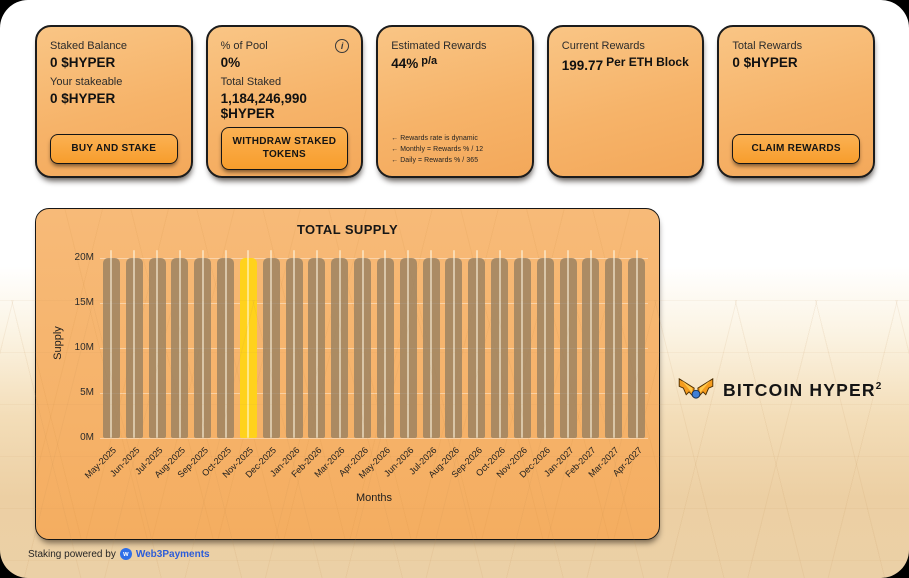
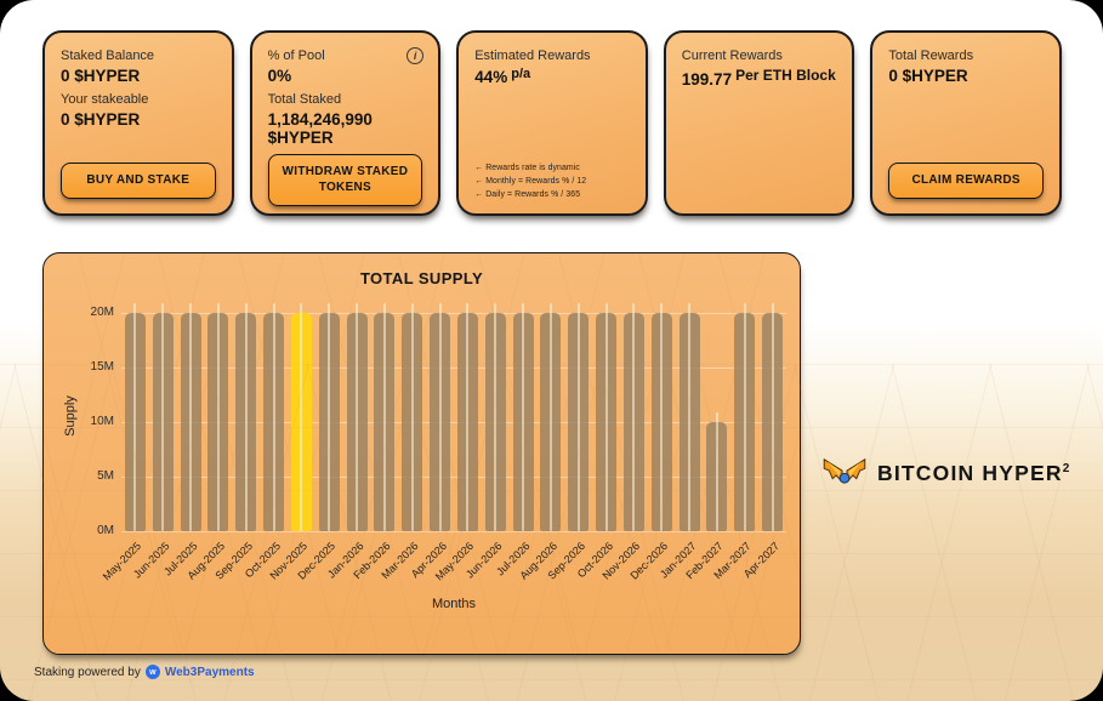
Feb-2027: 20M -> 10M
